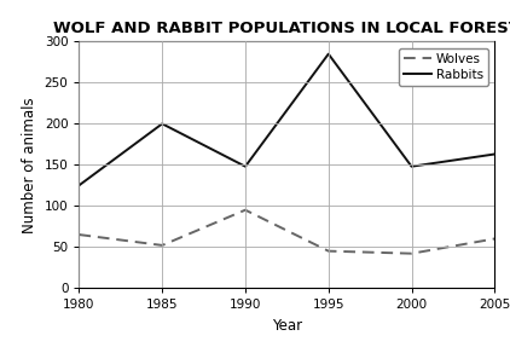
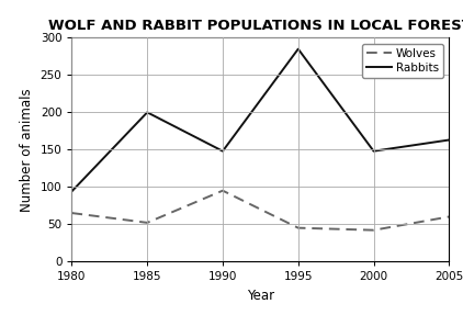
Rabbits/1980: 125 -> 94
